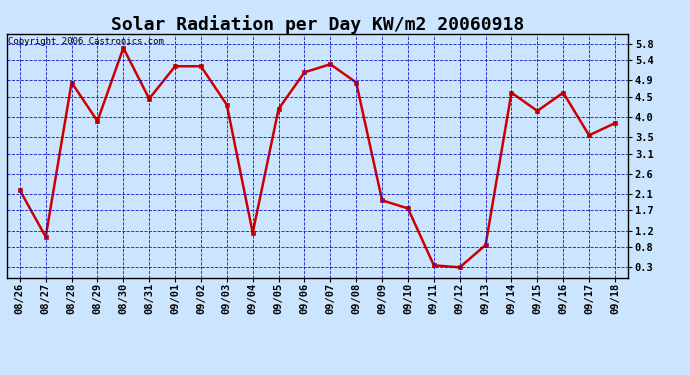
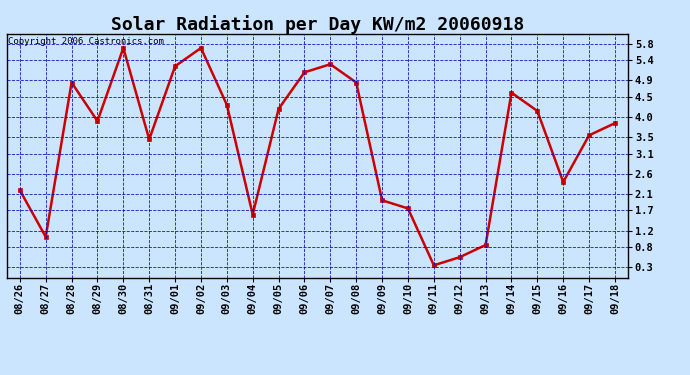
08/31: 4.45 -> 3.45
09/02: 5.25 -> 5.70
09/04: 1.15 -> 1.60
09/12: 0.30 -> 0.55
09/16: 4.60 -> 2.40
